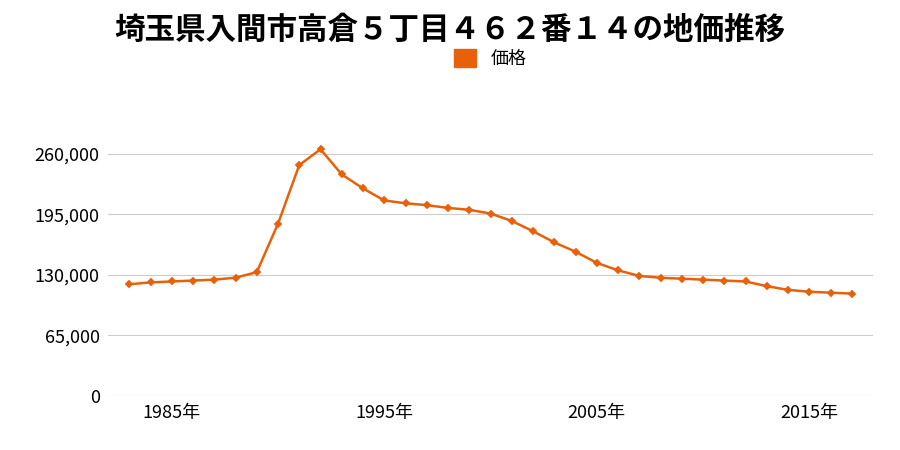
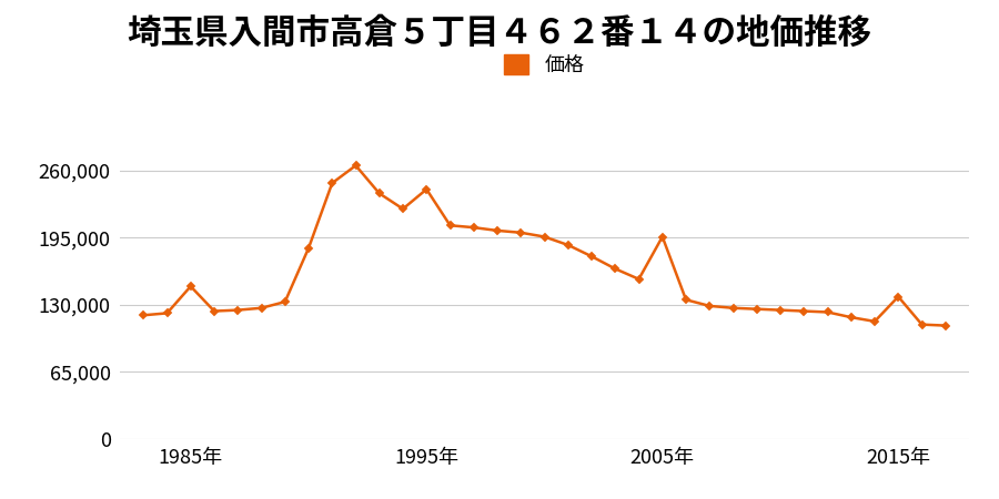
1985年: 123,000 -> 148,000
1995年: 210,000 -> 242,000
2005年: 143,000 -> 196,000
2015年: 112,000 -> 138,000
